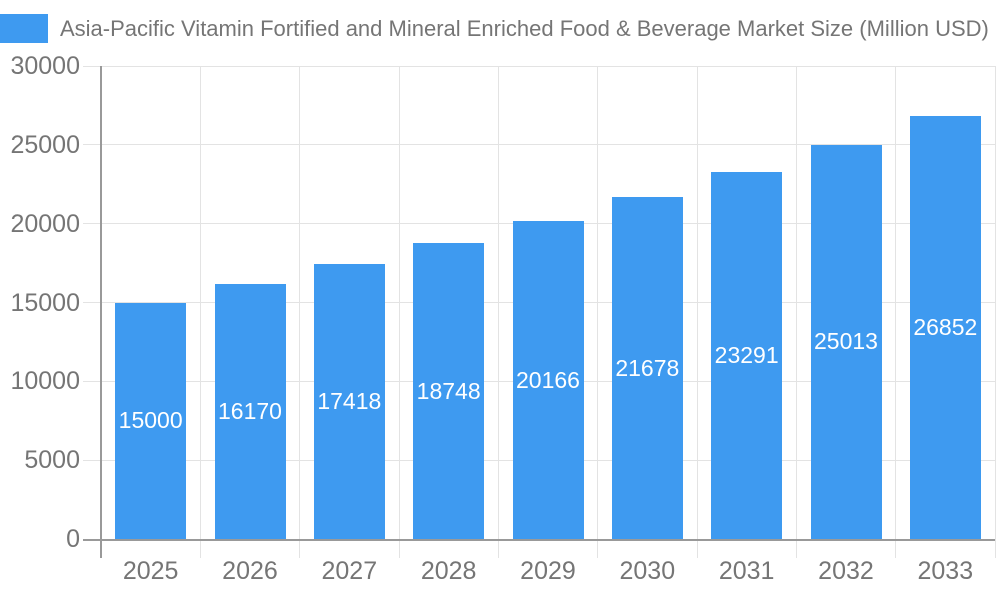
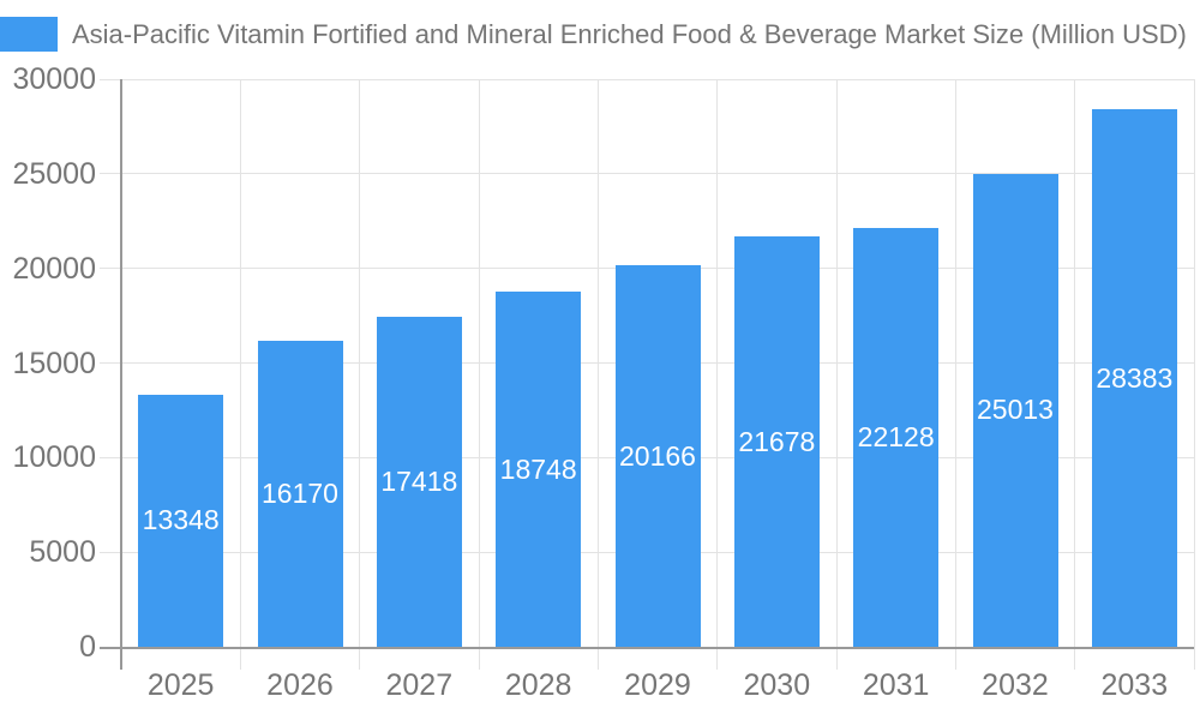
2025: 15000 -> 13348
2031: 23291 -> 22128
2033: 26852 -> 28383
